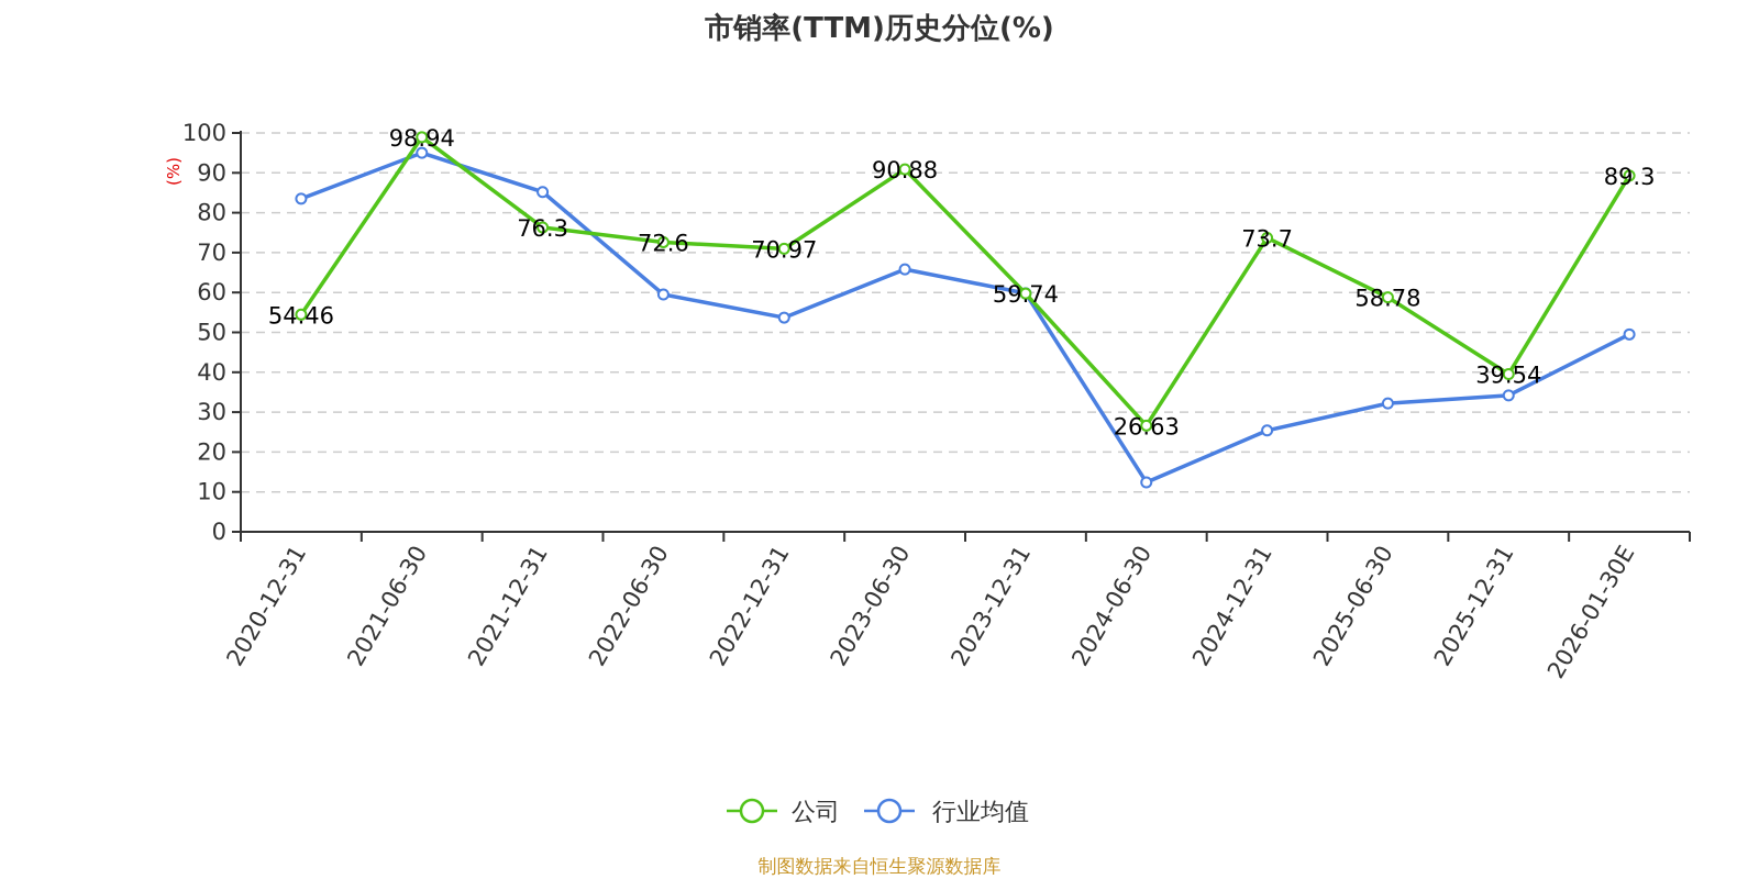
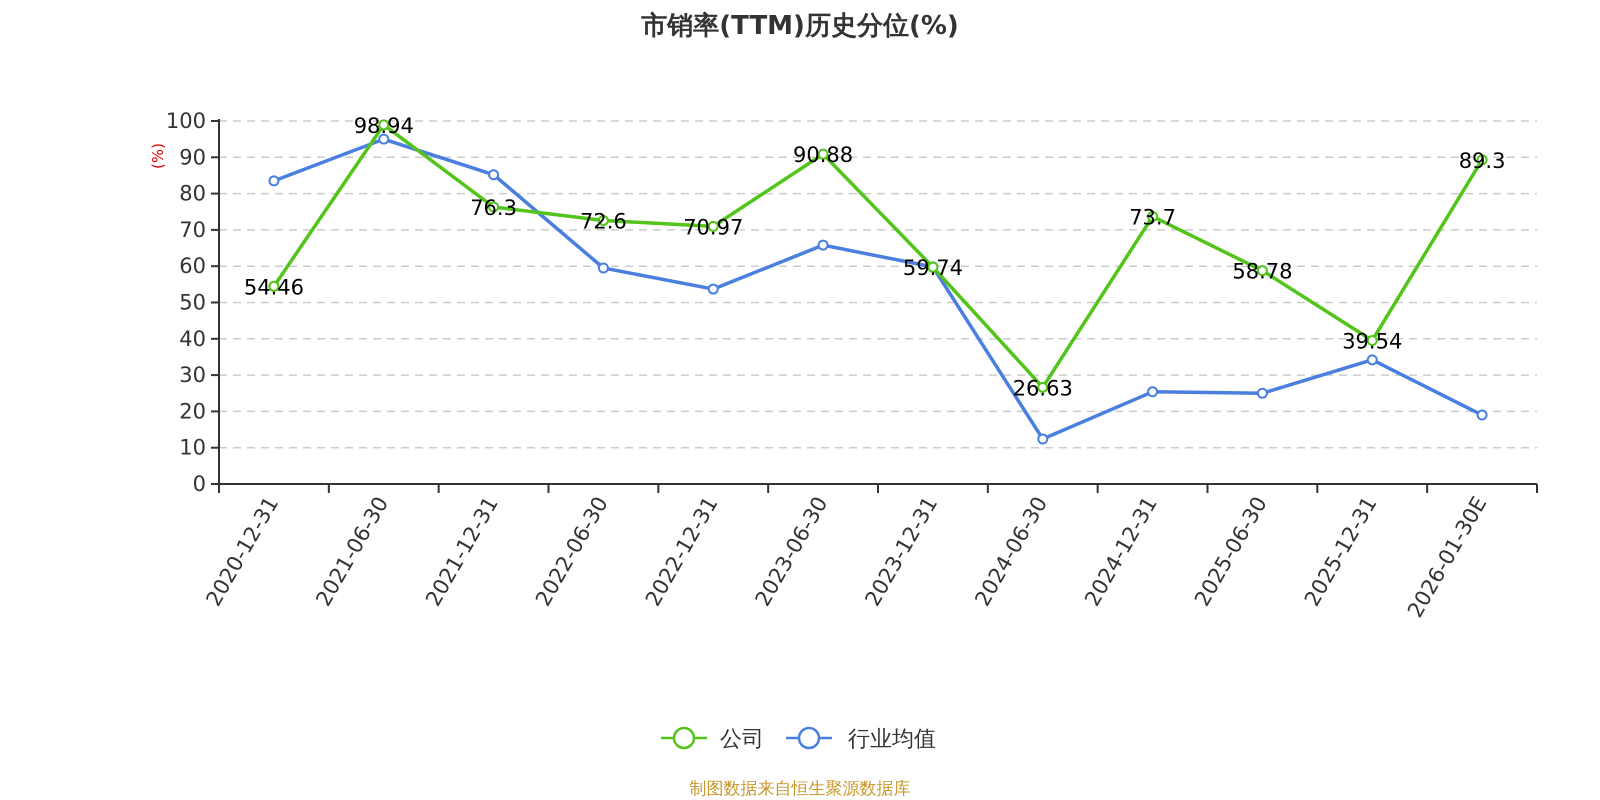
行业均值/2025-06-30: 32 -> 25
行业均值/2026-01-30E: 50 -> 19
